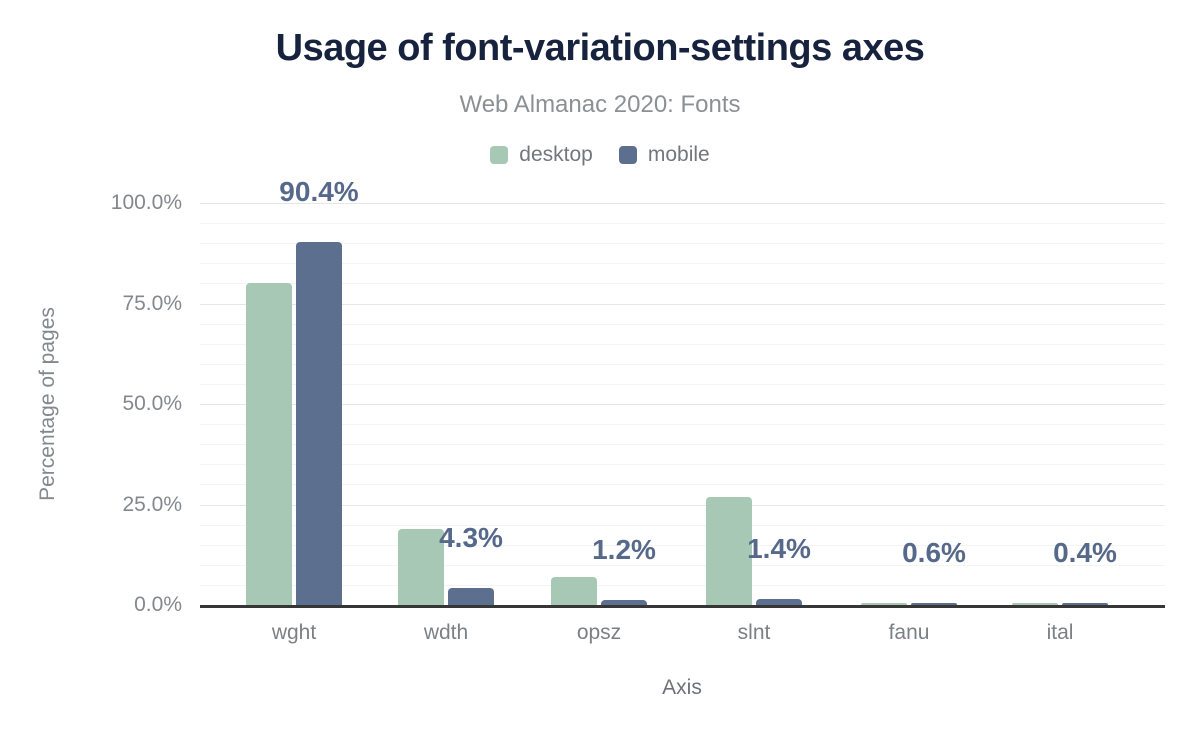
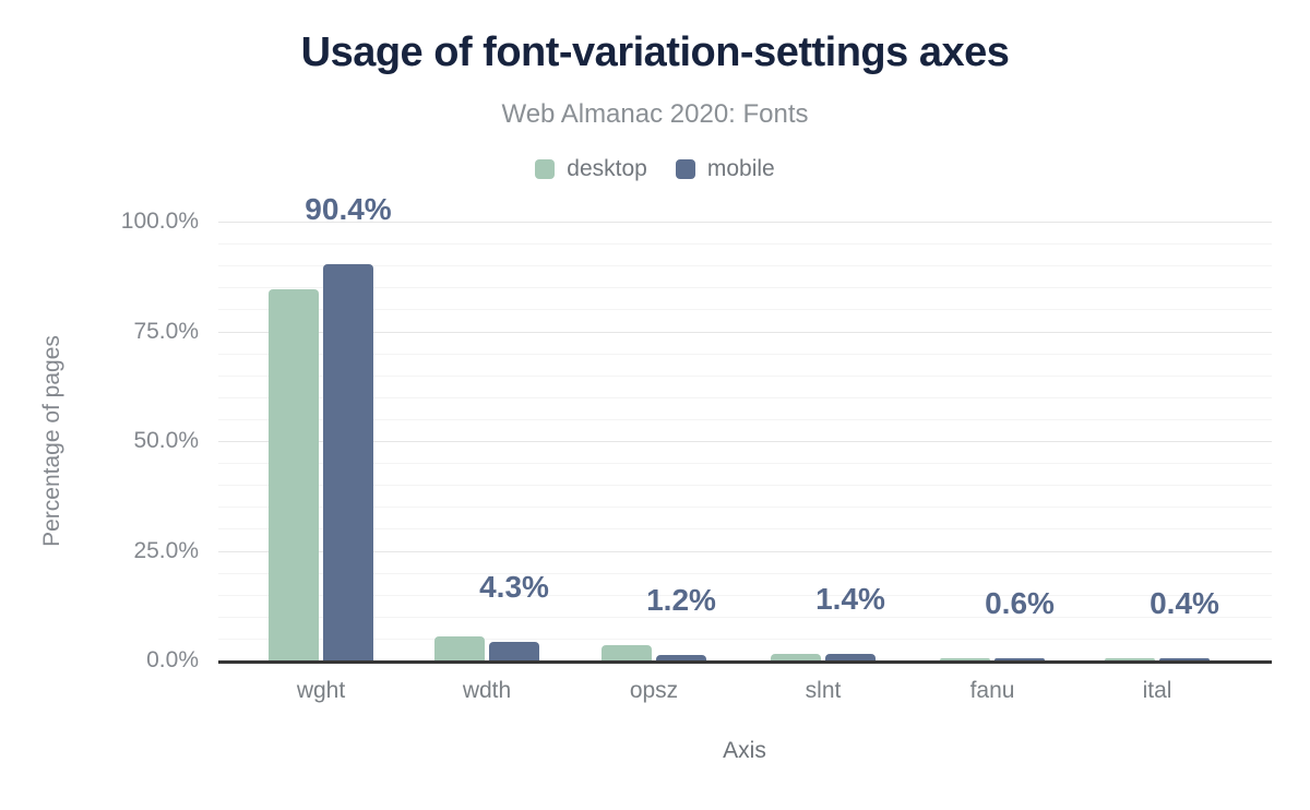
desktop/wght: 80% -> 84%
desktop/wdth: 19% -> 5%
desktop/opsz: 7% -> 3%
desktop/slnt: 27% -> 2%
